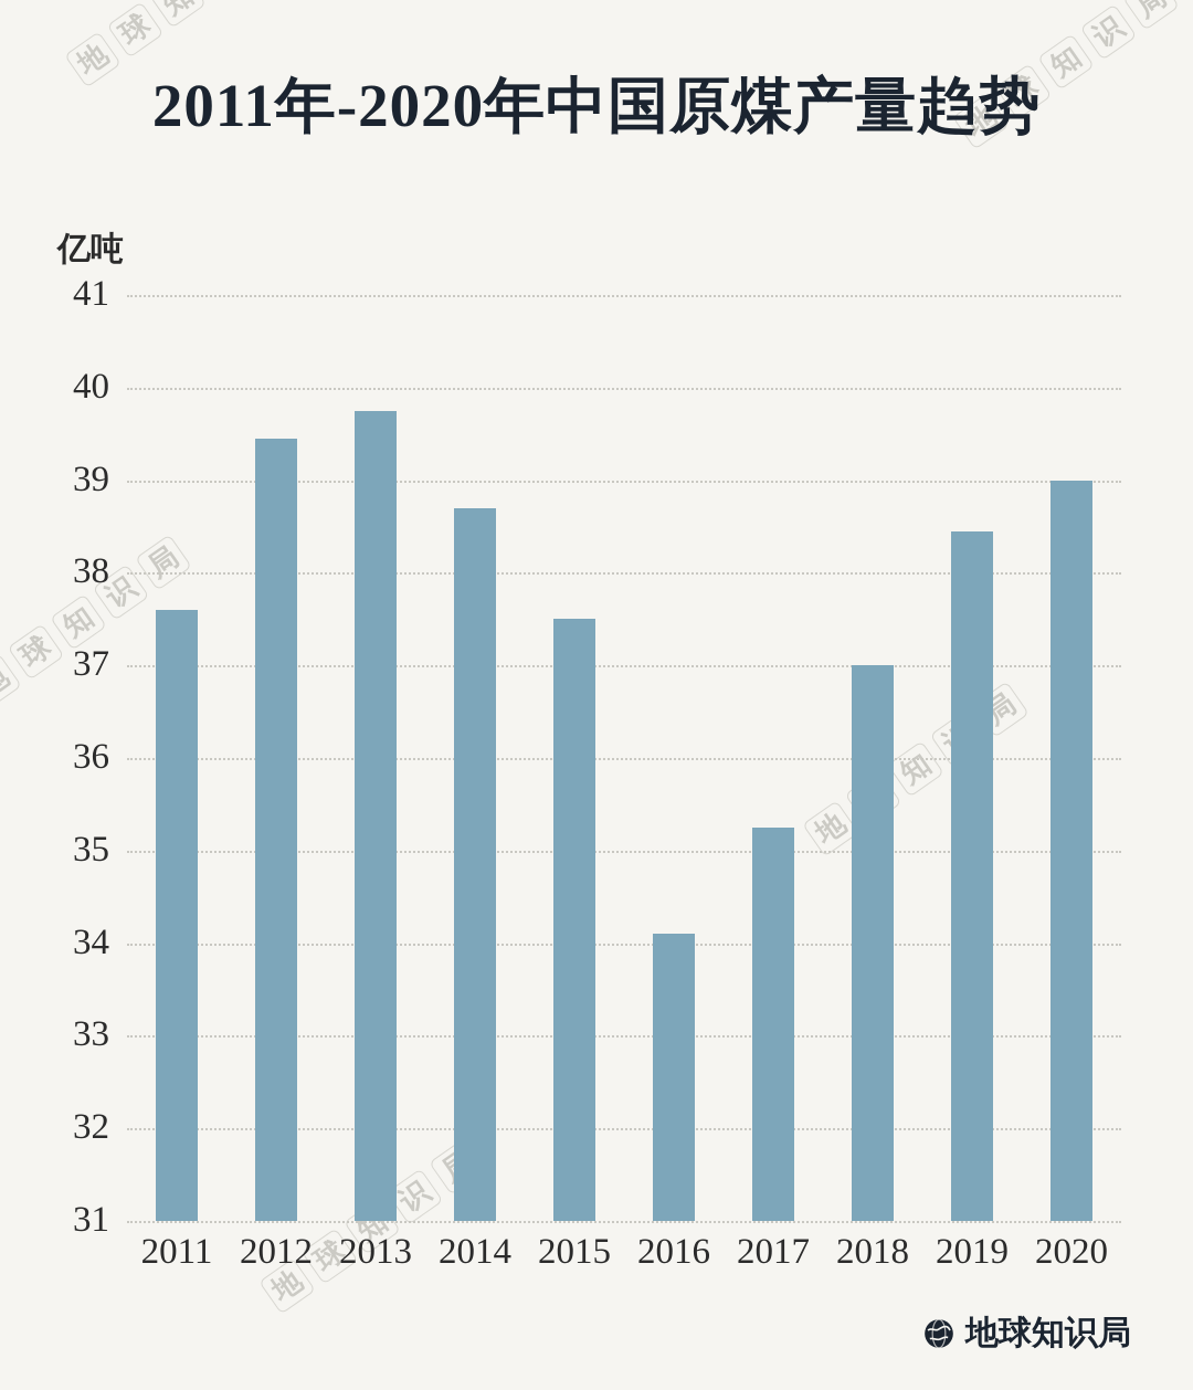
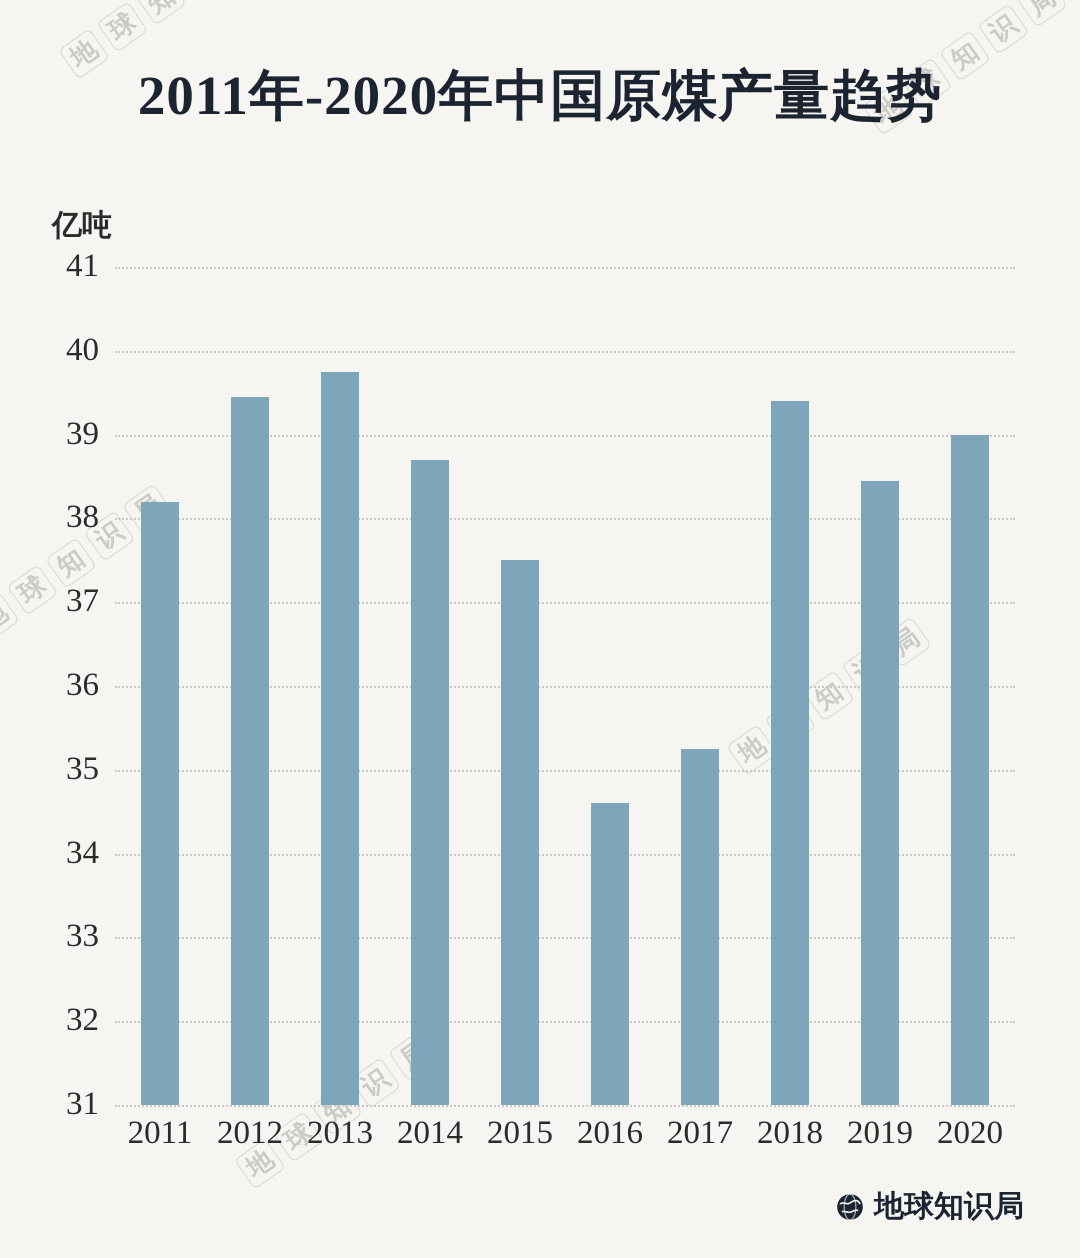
2011: 37.6 -> 38.2
2016: 34.1 -> 34.6
2018: 37.0 -> 39.4
